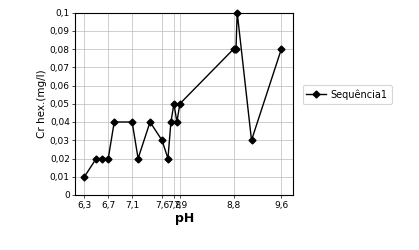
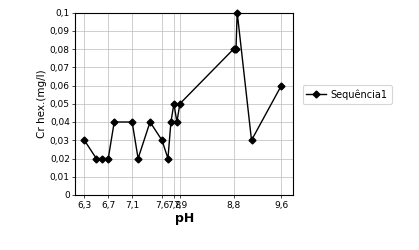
6,3: 0,01 -> 0,03
9,6: 0,08 -> 0,06
